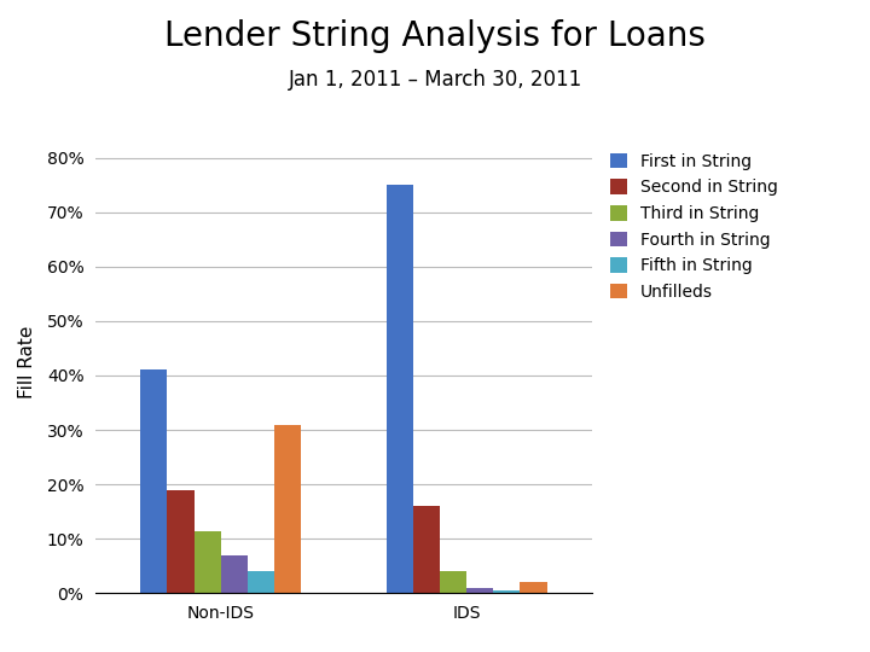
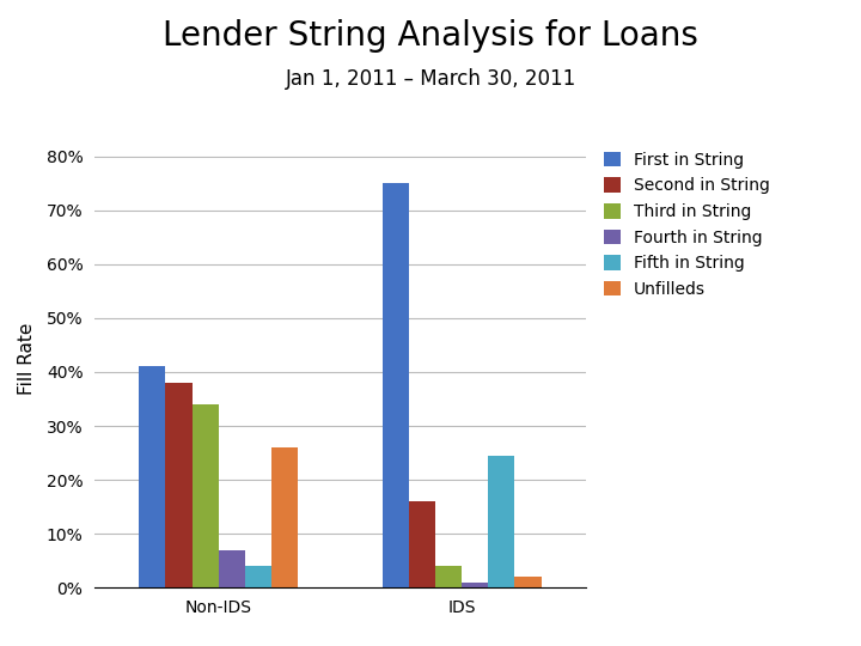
Second in String/Non-IDS: 19% -> 38%
Third in String/Non-IDS: 11.5% -> 34.0%
Unfilleds/Non-IDS: 31% -> 26%
Fifth in String/IDS: 0.5% -> 24.5%
